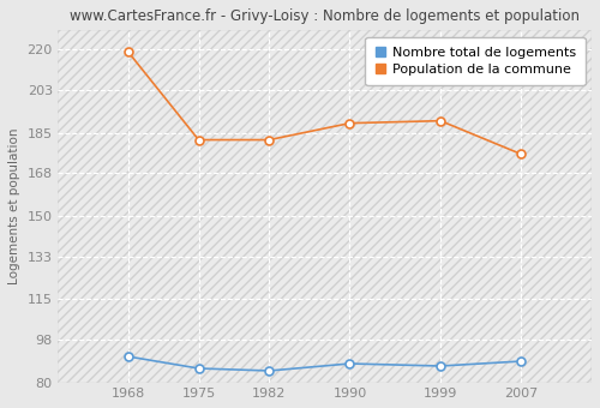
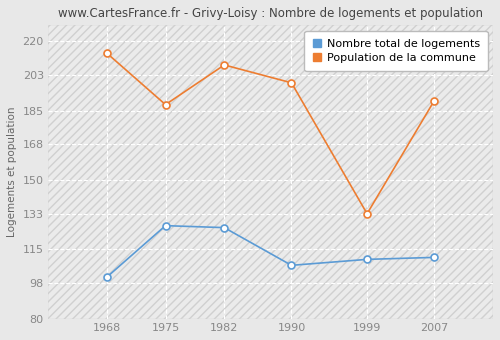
Nombre total de logements/1968: 91 -> 101
Population de la commune/1968: 219 -> 214
Nombre total de logements/1975: 86 -> 127
Population de la commune/1975: 182 -> 188
Nombre total de logements/1982: 85 -> 126
Population de la commune/1982: 182 -> 208
Nombre total de logements/1990: 88 -> 107
Population de la commune/1990: 189 -> 199
Nombre total de logements/1999: 87 -> 110
Population de la commune/1999: 190 -> 133
Nombre total de logements/2007: 89 -> 111
Population de la commune/2007: 176 -> 190
